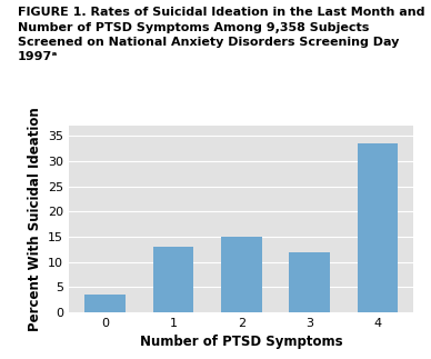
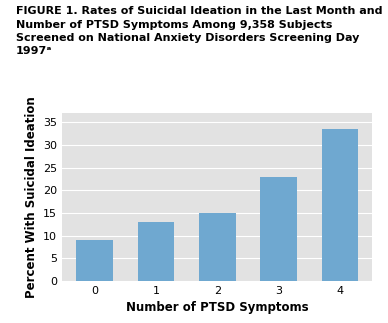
0: 3.5 -> 9.0
3: 12.0 -> 23.0
